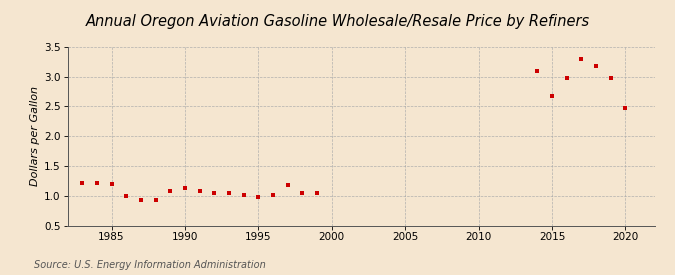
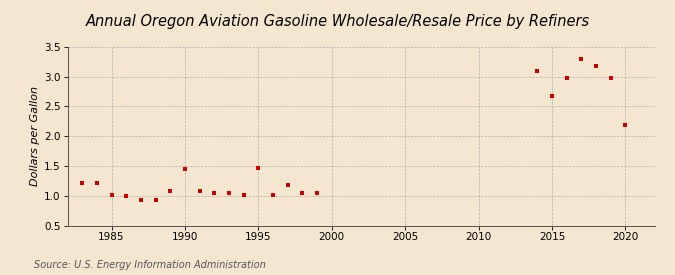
1985: 1.19 -> 1.02
1990: 1.13 -> 1.44
1995: 0.97 -> 1.46
2020: 2.47 -> 2.18
